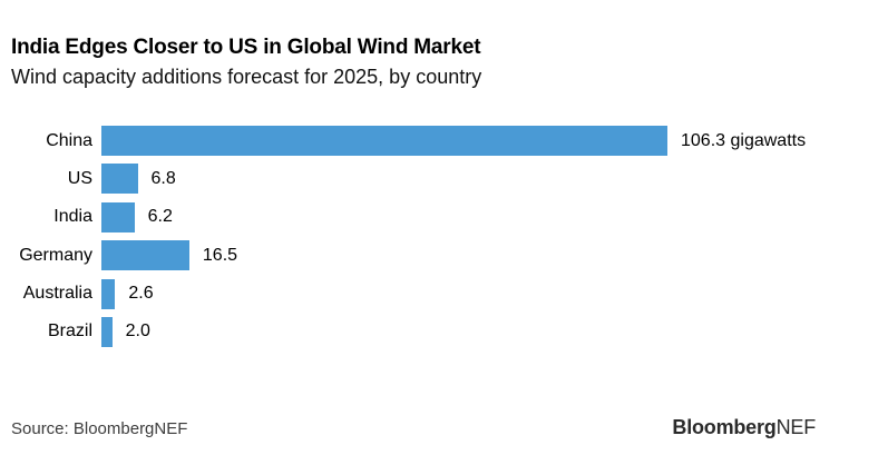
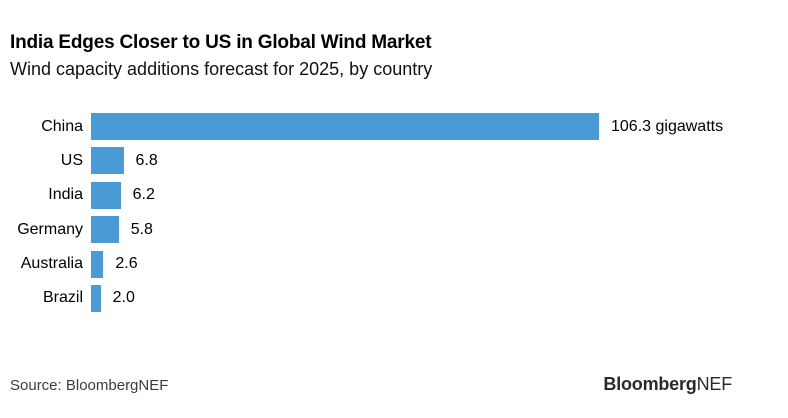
Germany: 16.5 -> 5.8
